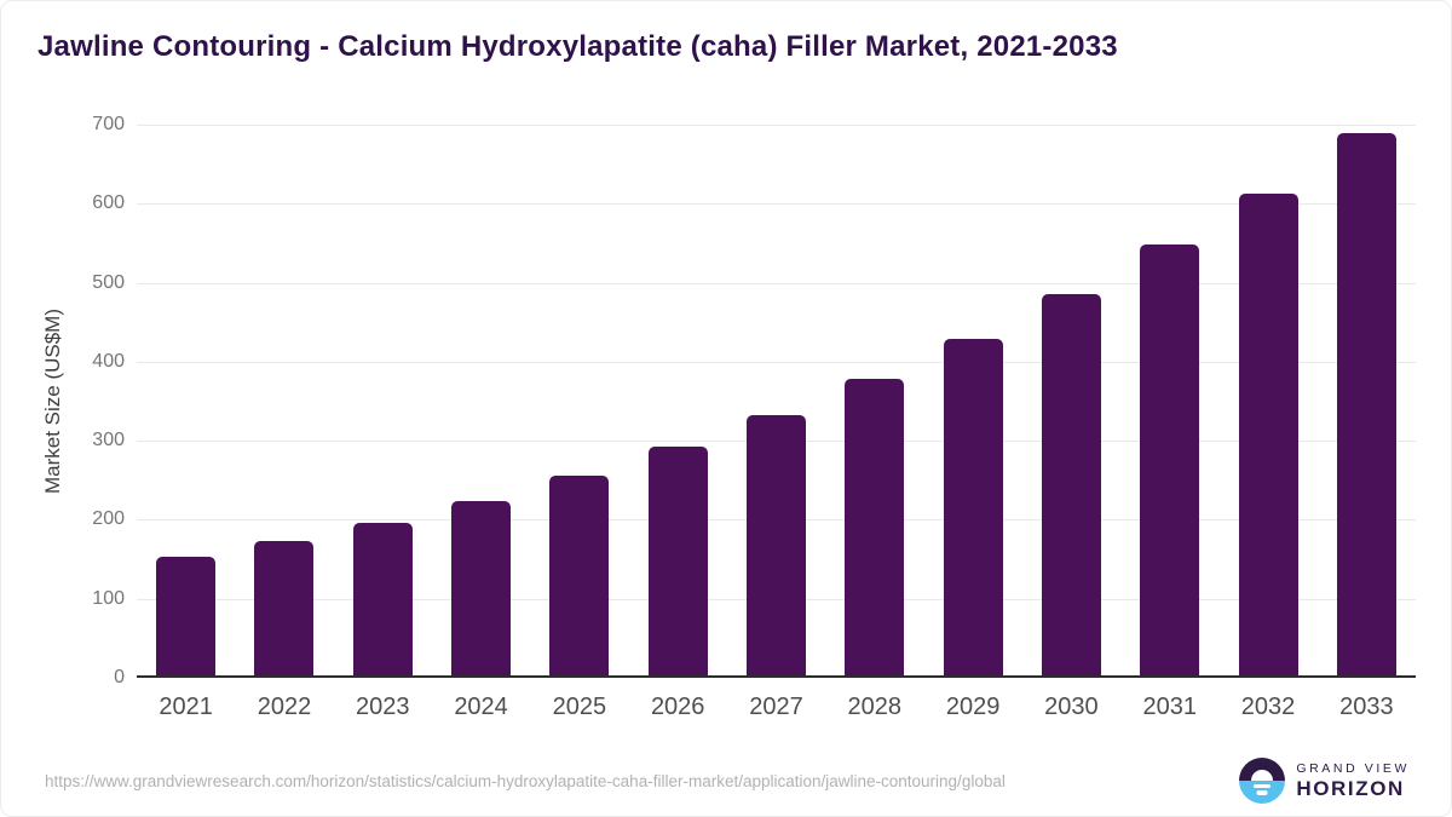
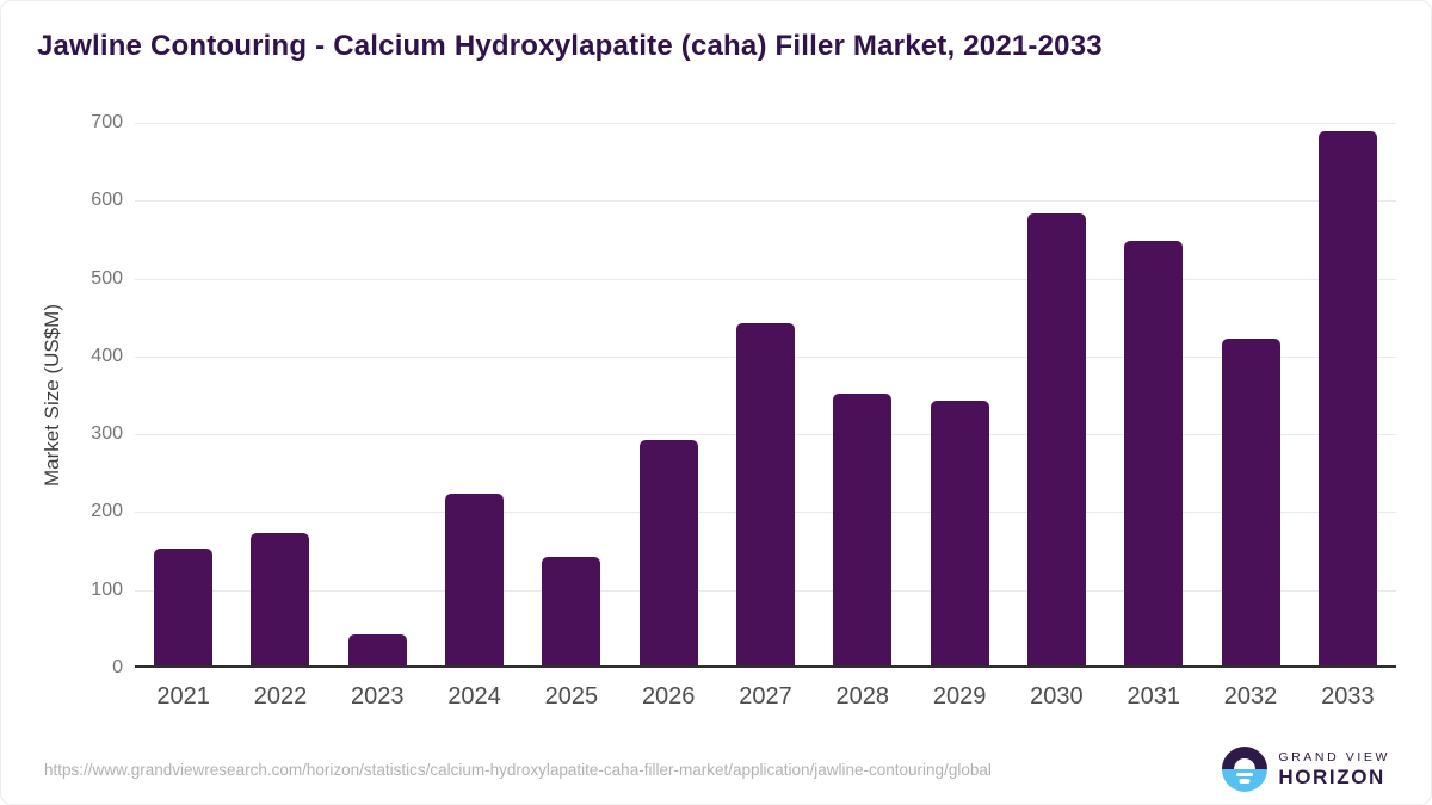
2023: 190 -> 40
2025: 250 -> 140
2027: 330 -> 440
2028: 380 -> 350
2029: 430 -> 340
2030: 480 -> 580
2032: 610 -> 420
